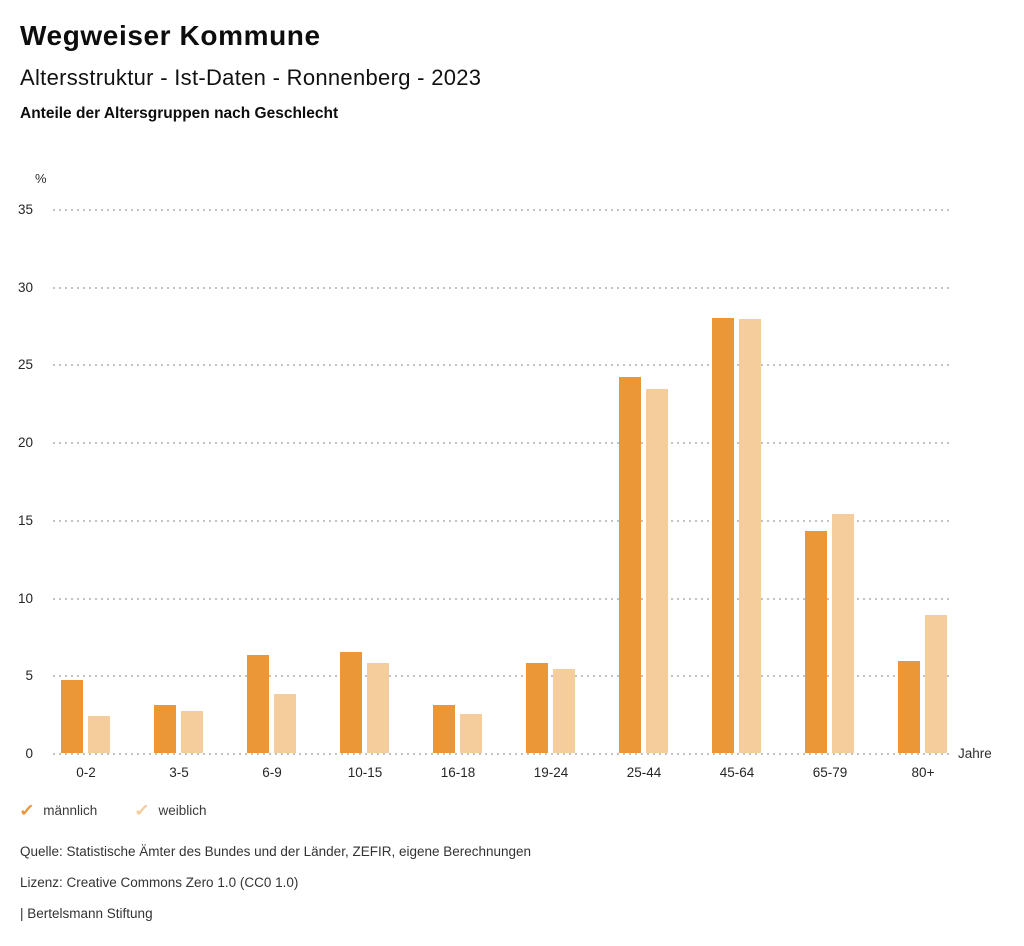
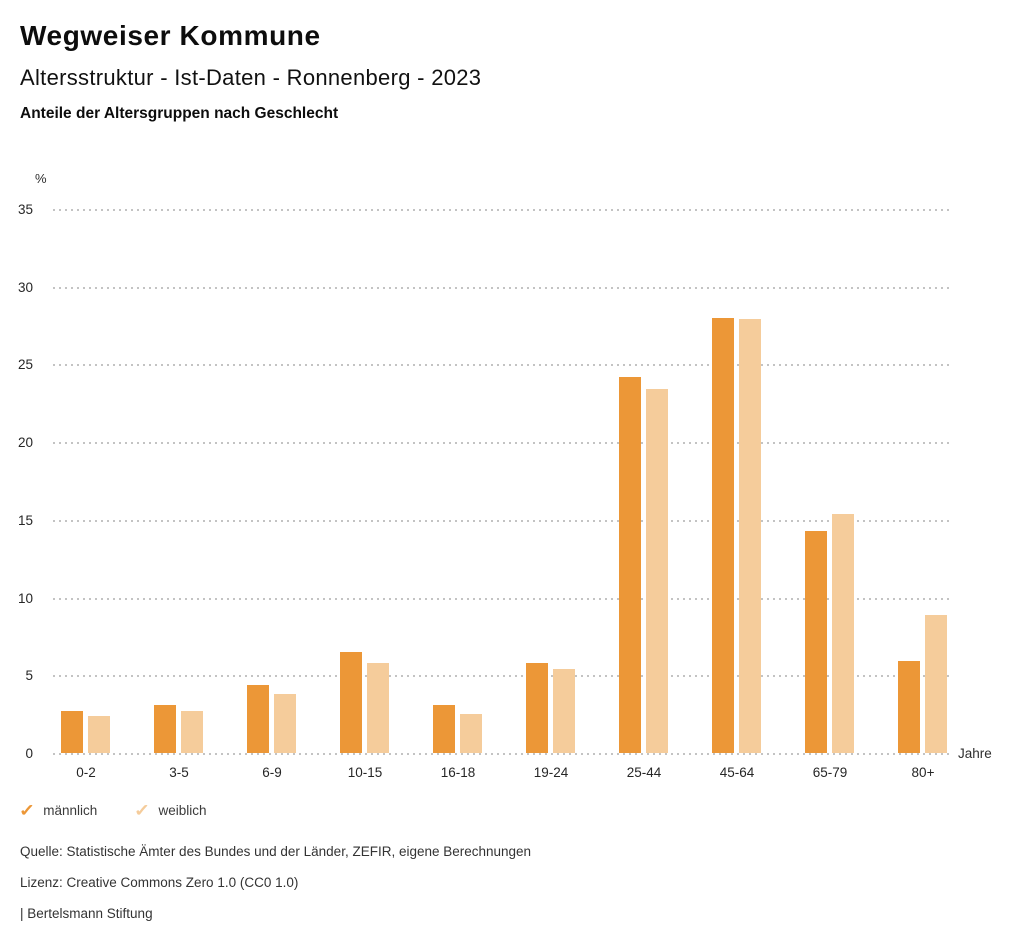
männlich/0-2: 4.7 -> 2.7
männlich/6-9: 6.3 -> 4.4
